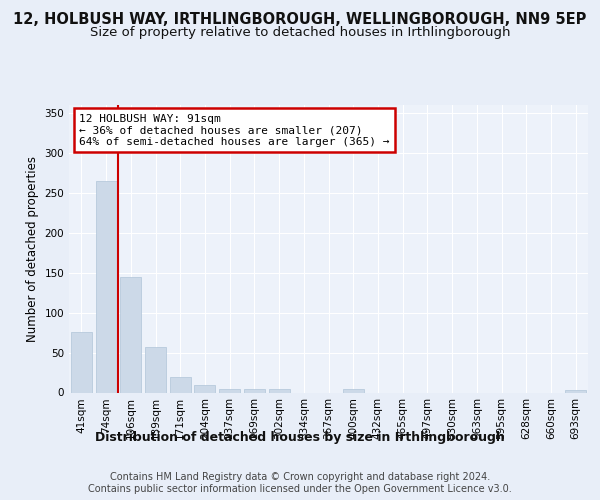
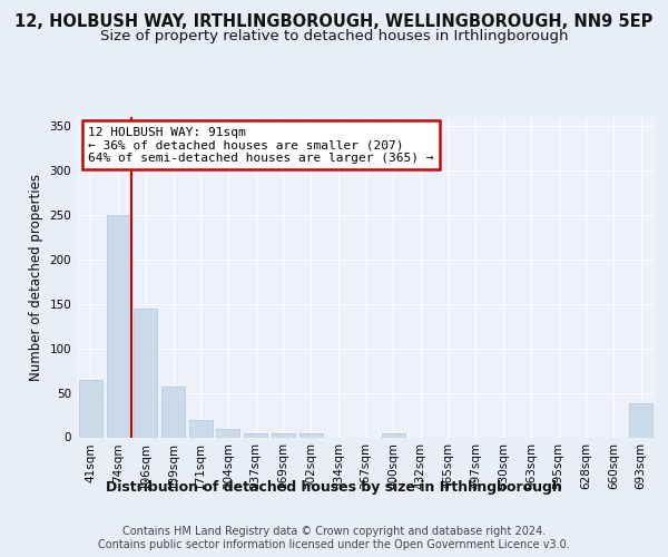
41sqm: 76 -> 64
74sqm: 265 -> 250
693sqm: 3 -> 38
